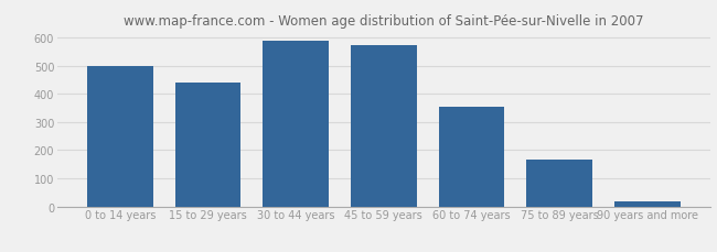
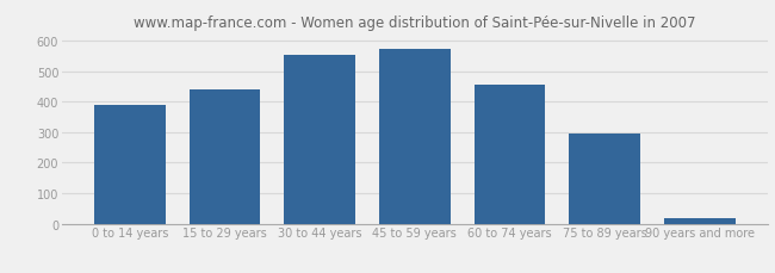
0 to 14 years: 500 -> 390
30 to 44 years: 590 -> 555
60 to 74 years: 355 -> 455
75 to 89 years: 168 -> 295
